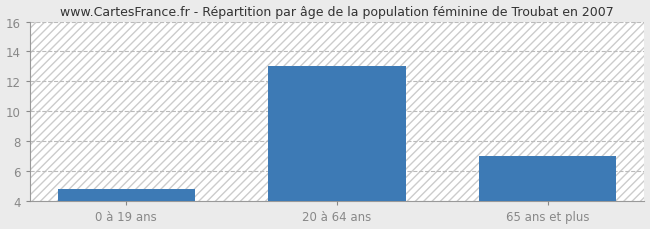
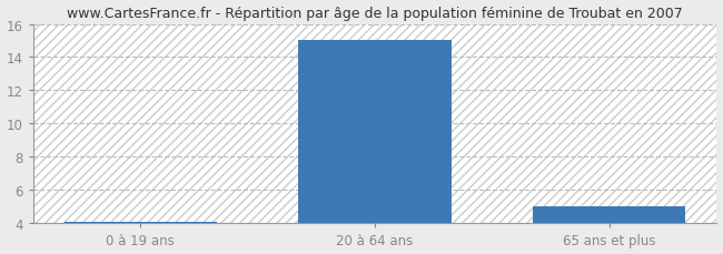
0 à 19 ans: 4.8 -> 4.1
20 à 64 ans: 13.0 -> 15.0
65 ans et plus: 7.0 -> 5.0
